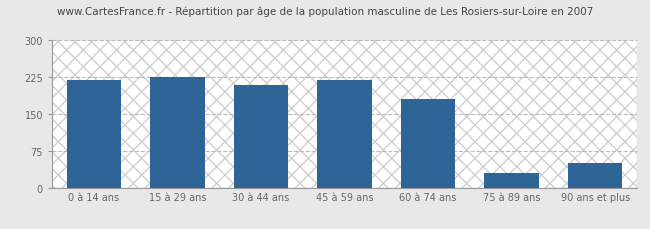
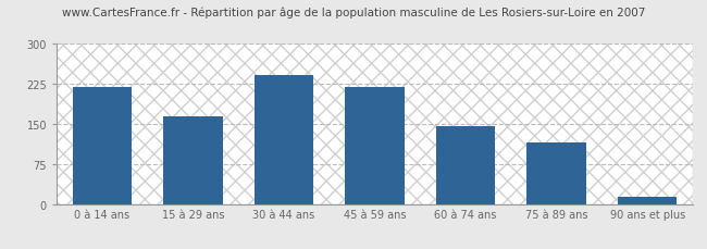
15 à 29 ans: 225 -> 165
30 à 44 ans: 210 -> 242
60 à 74 ans: 180 -> 146
75 à 89 ans: 30 -> 115
90 ans et plus: 50 -> 14
